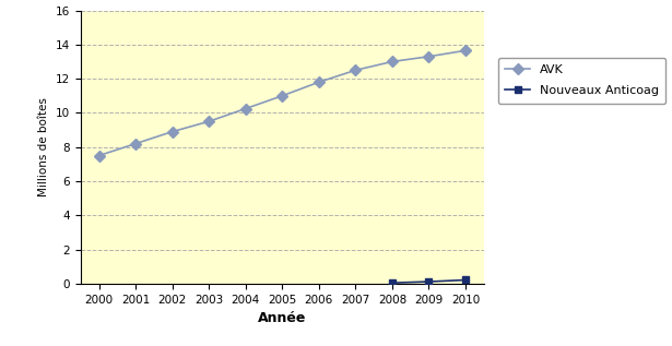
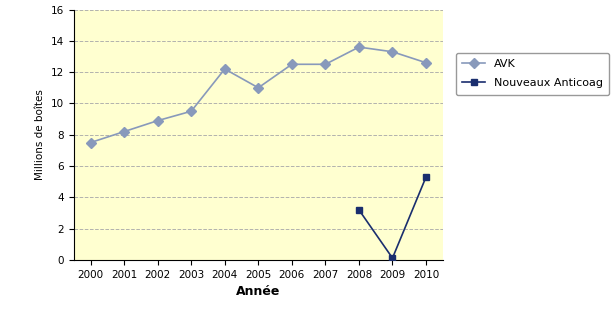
AVK/2004: 10.2 -> 12.2
AVK/2006: 11.8 -> 12.5
AVK/2008: 13.0 -> 13.6
Nouveaux Anticoag/2008: 0.1 -> 3.2
AVK/2010: 13.7 -> 12.6
Nouveaux Anticoag/2010: 0.2 -> 5.3
